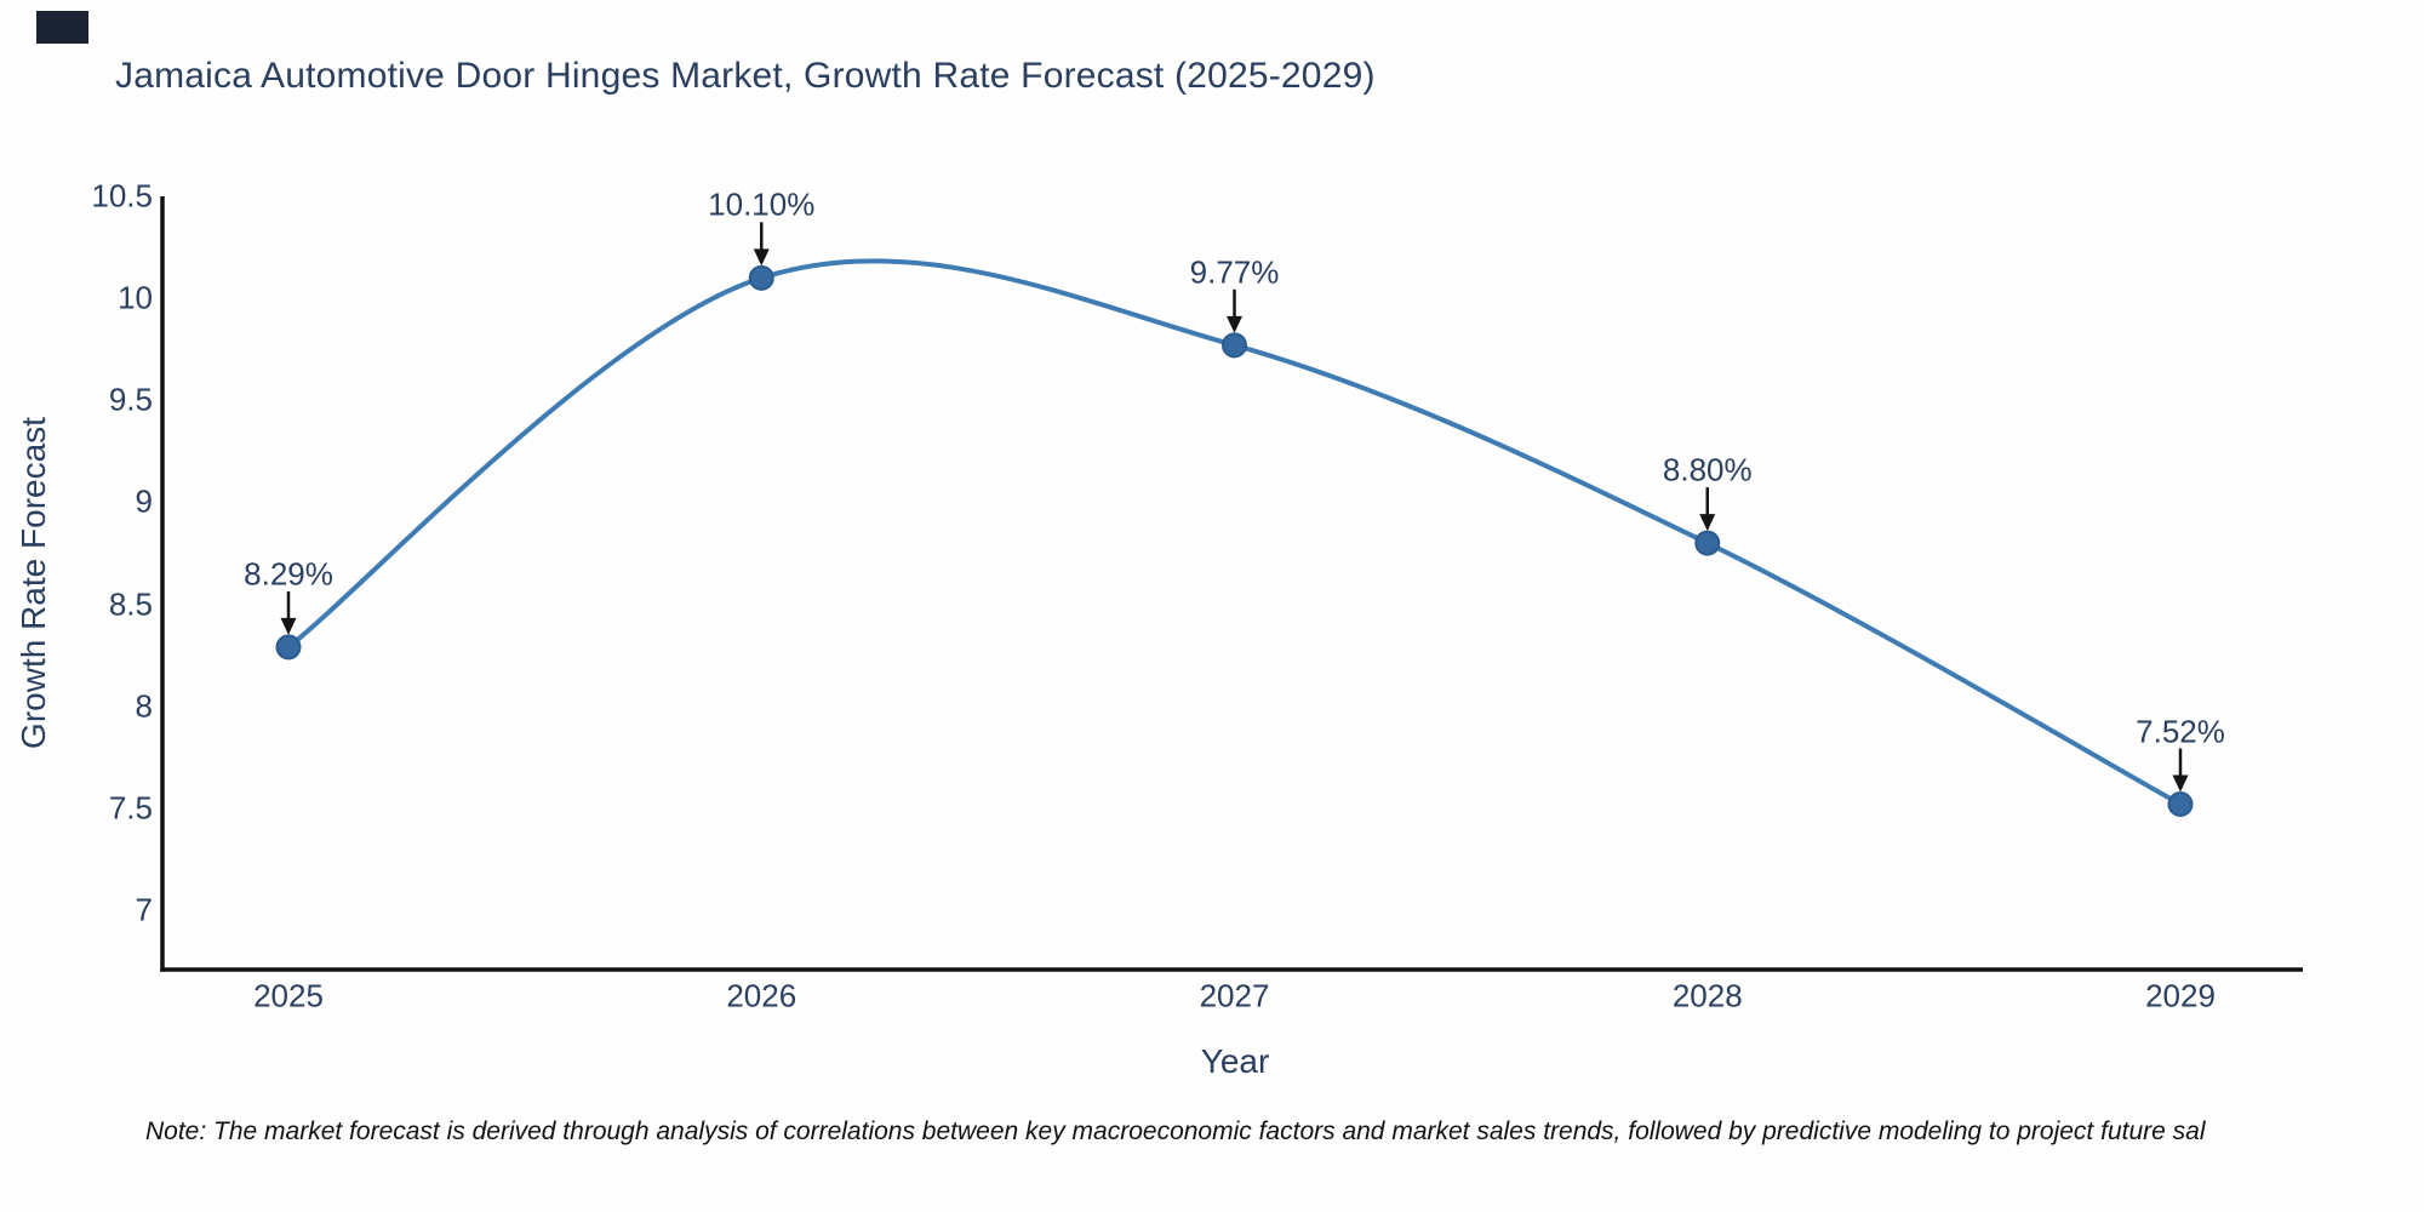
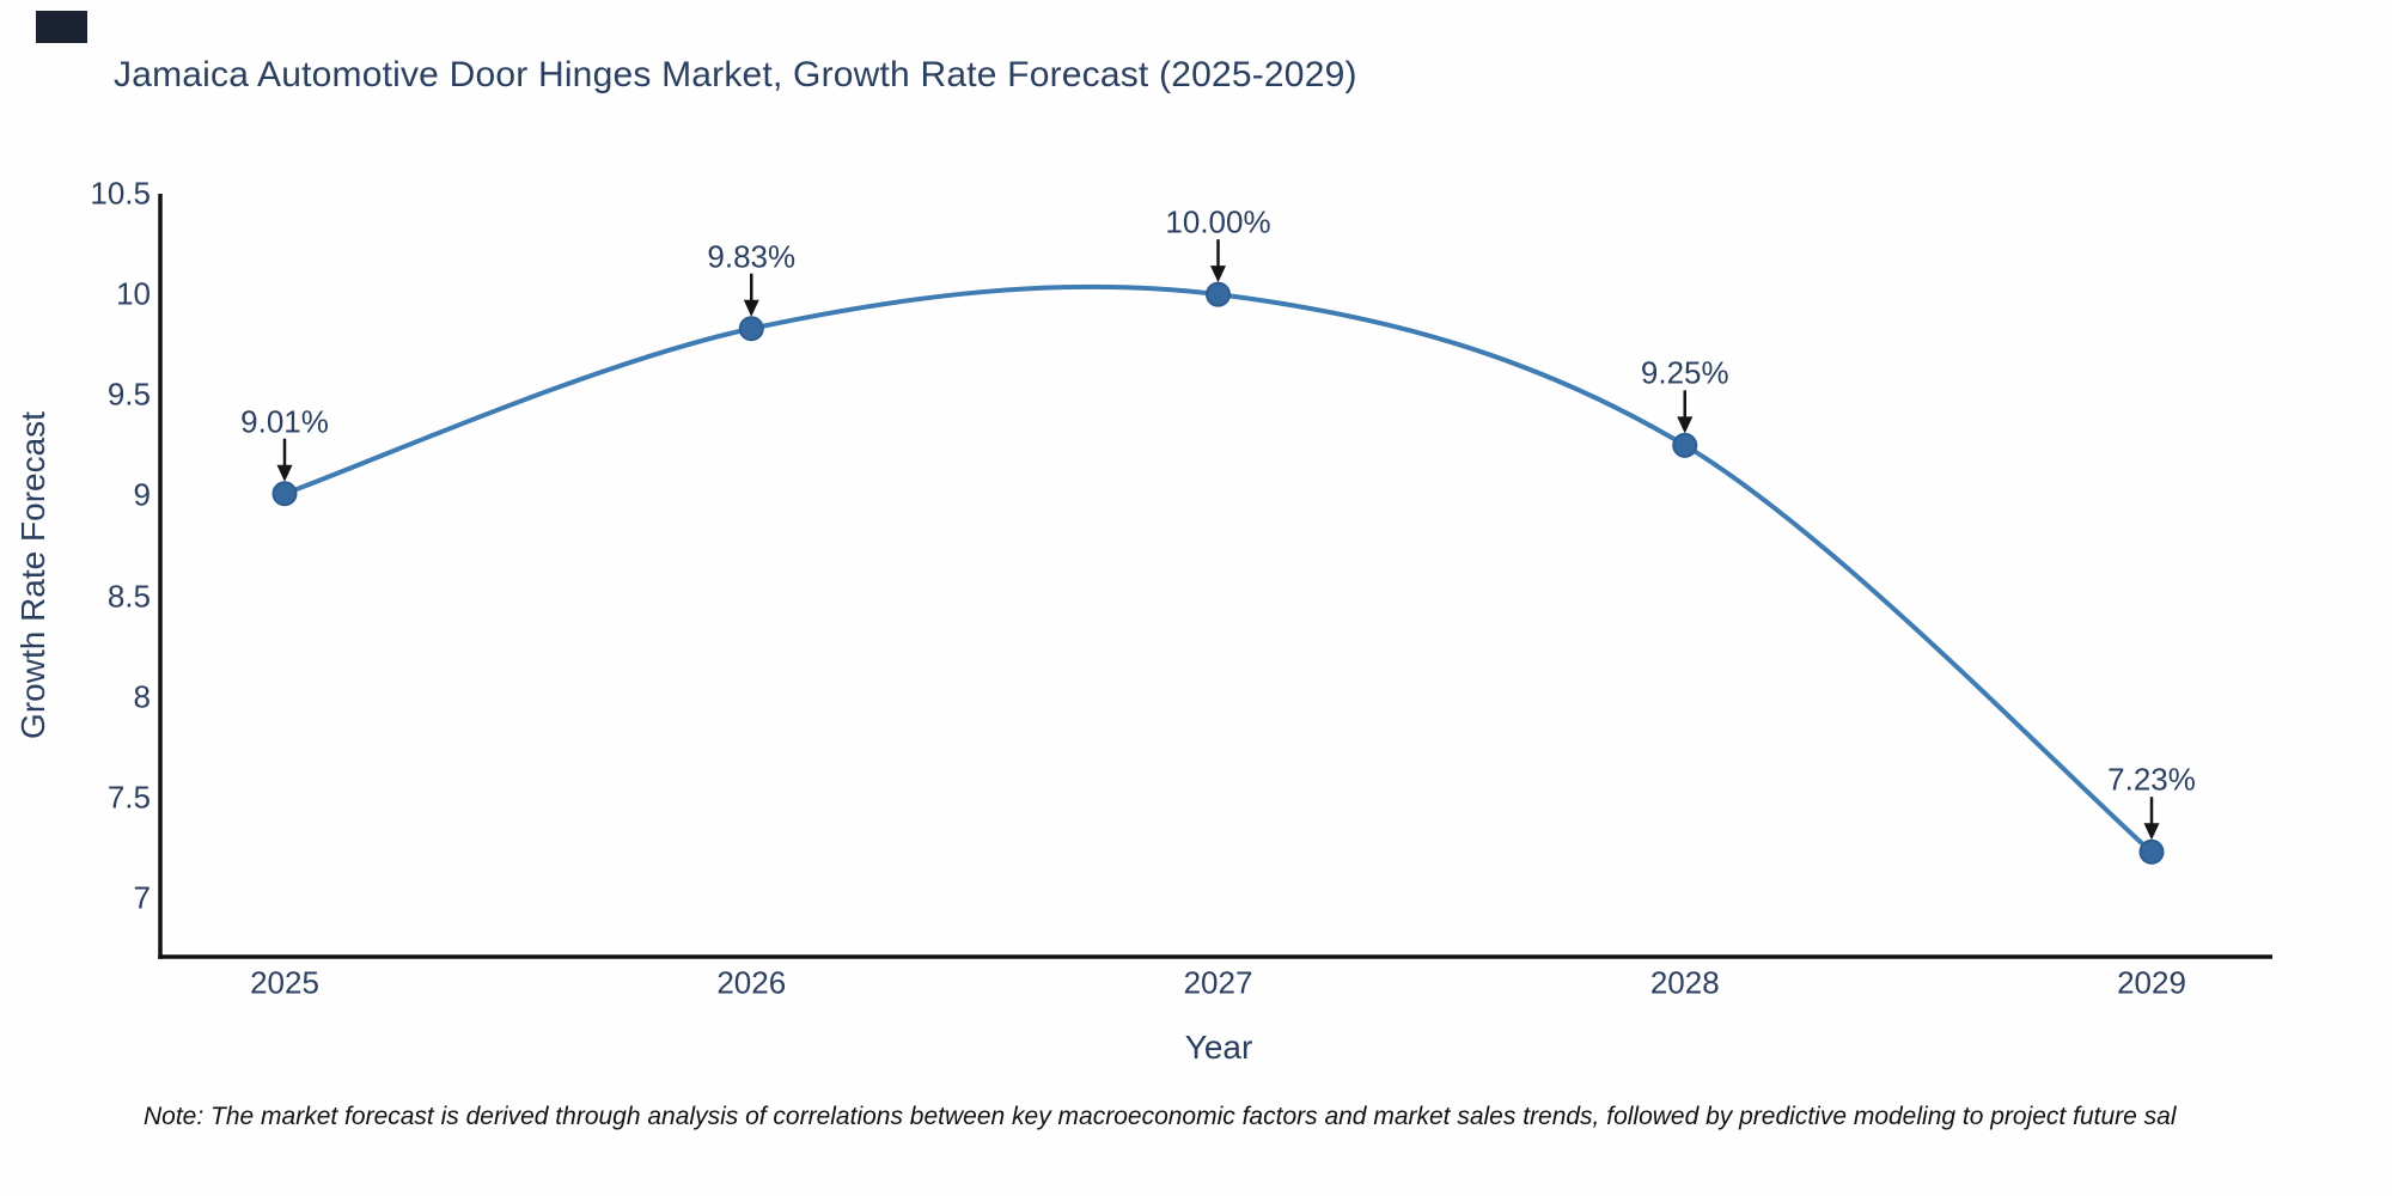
2025: 8.29% -> 9.01%
2026: 10.10% -> 9.83%
2027: 9.77% -> 10.00%
2028: 8.80% -> 9.25%
2029: 7.52% -> 7.23%
